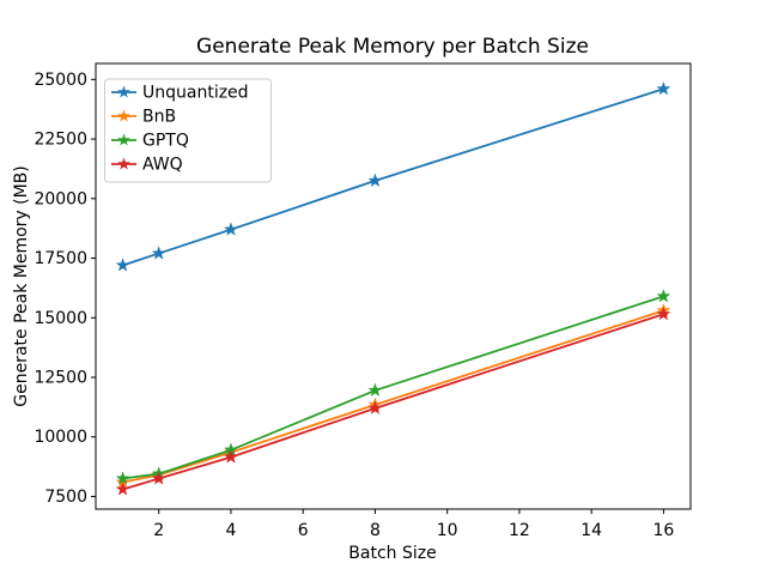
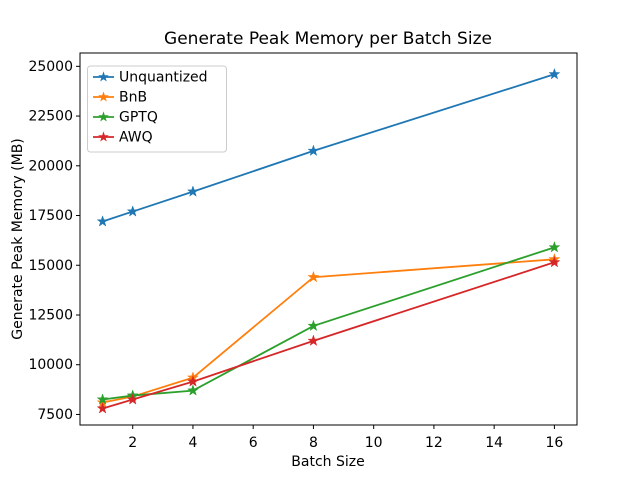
GPTQ/4: 9400 -> 8700
BnB/8: 11400 -> 14400
